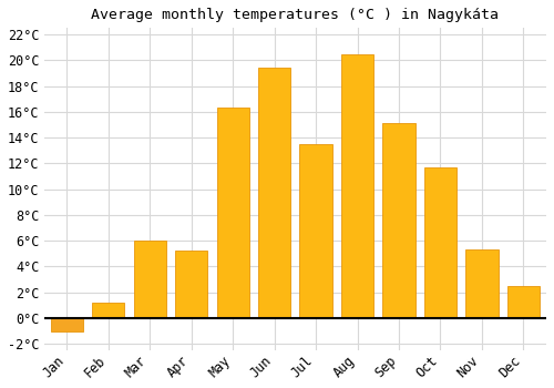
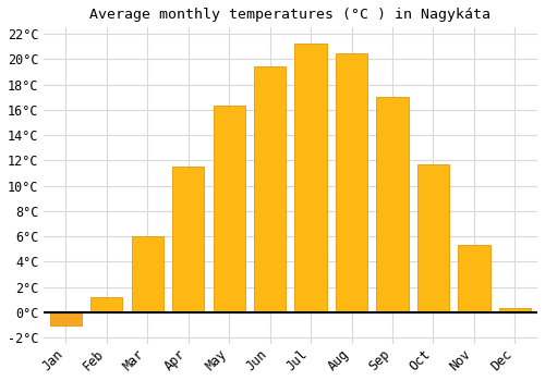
Apr: 5.2°C -> 11.5°C
Jul: 13.5°C -> 21.2°C
Sep: 15.1°C -> 17.0°C
Dec: 2.5°C -> 0.3°C
